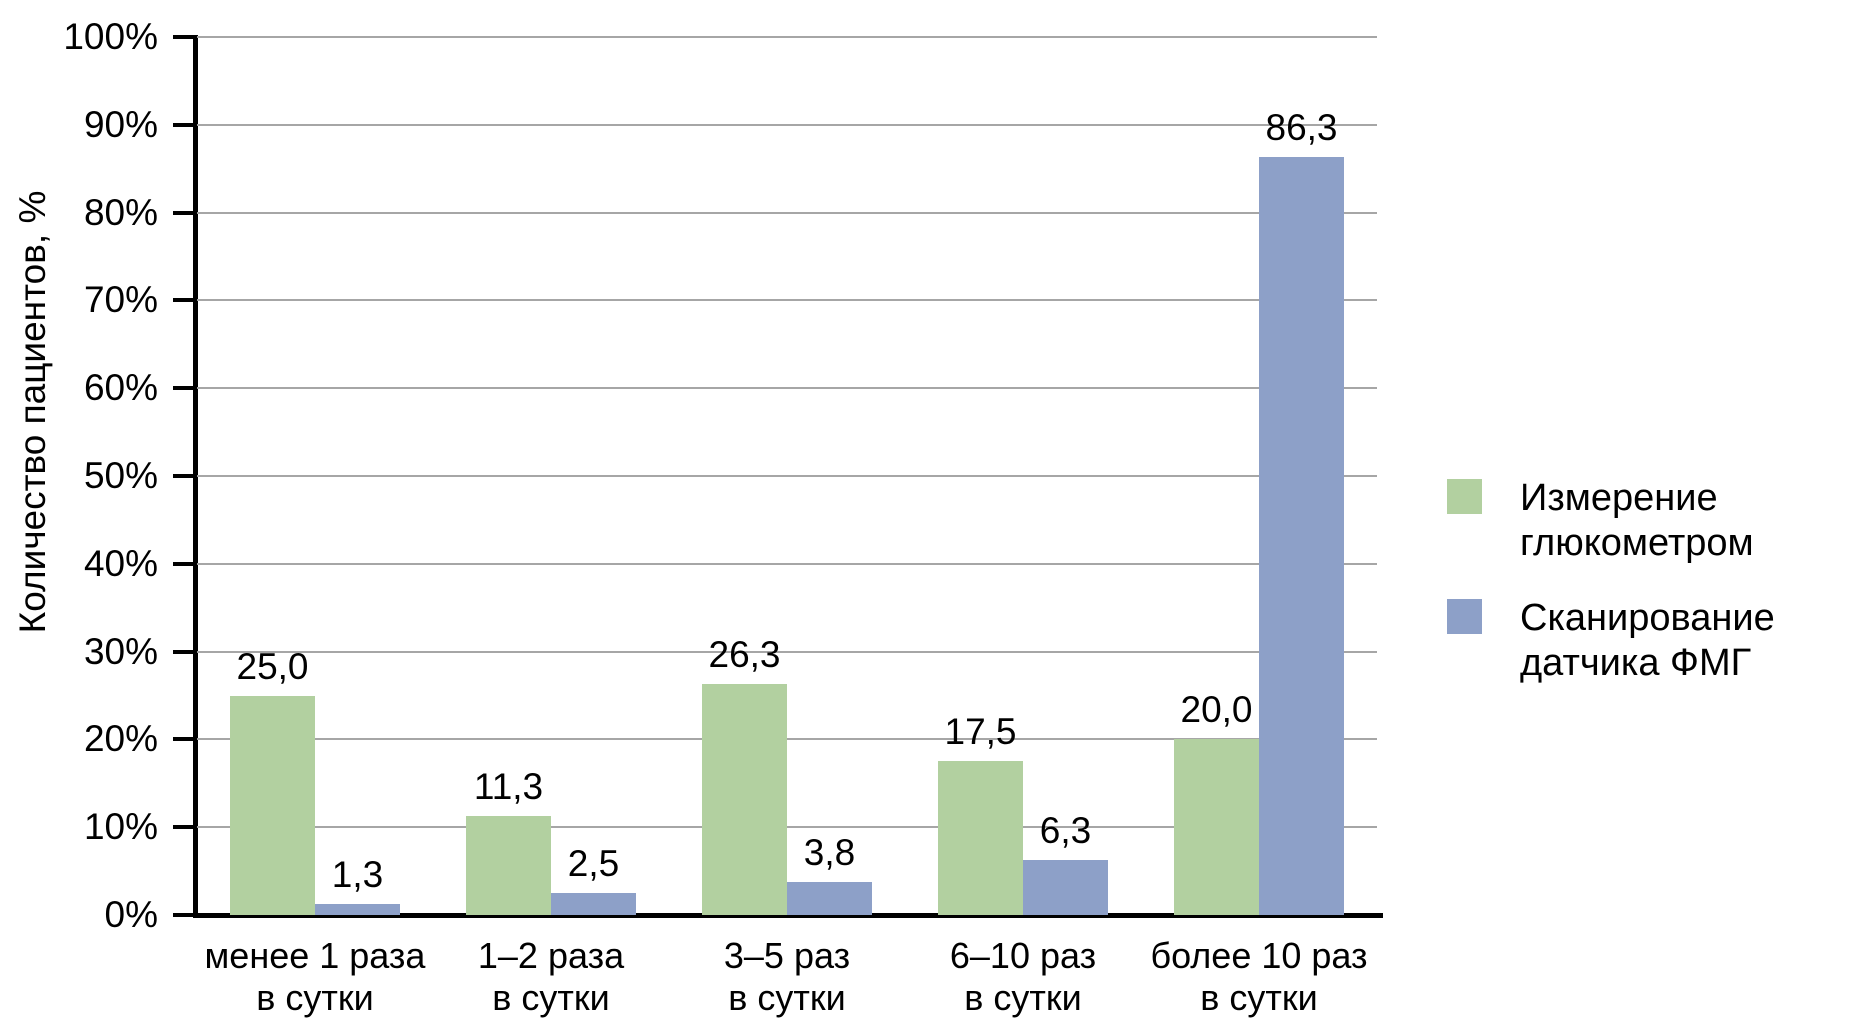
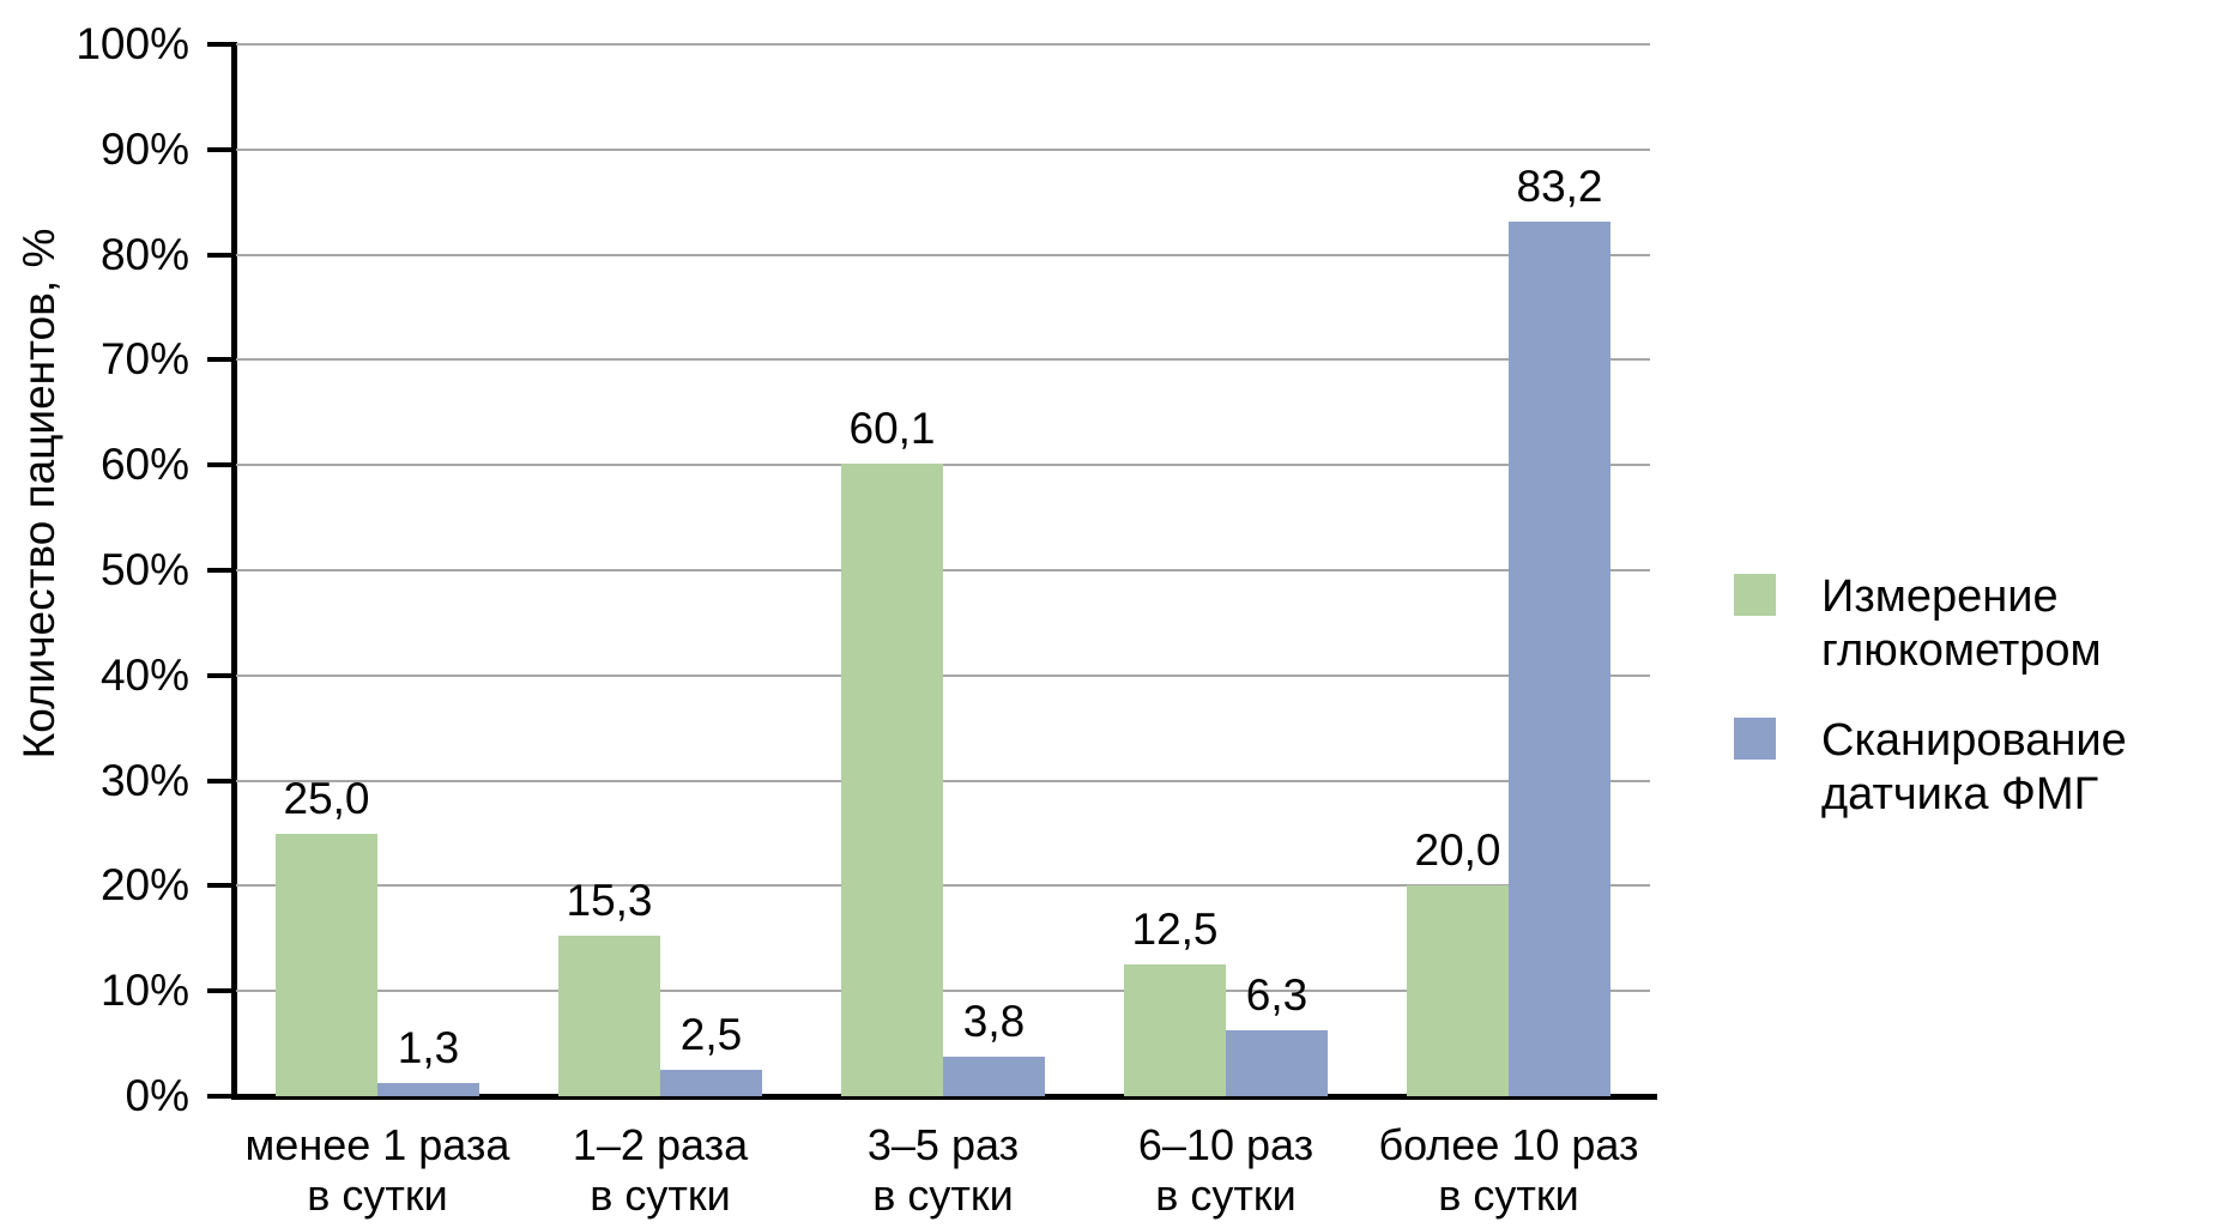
Измерение глюкометром/1–2 раза в сутки: 11,3 -> 15,3
Измерение глюкометром/3–5 раз в сутки: 26,3 -> 60,1
Измерение глюкометром/6–10 раз в сутки: 17,5 -> 12,5
Сканирование датчика ФМГ/более 10 раз в сутки: 86,3 -> 83,2
